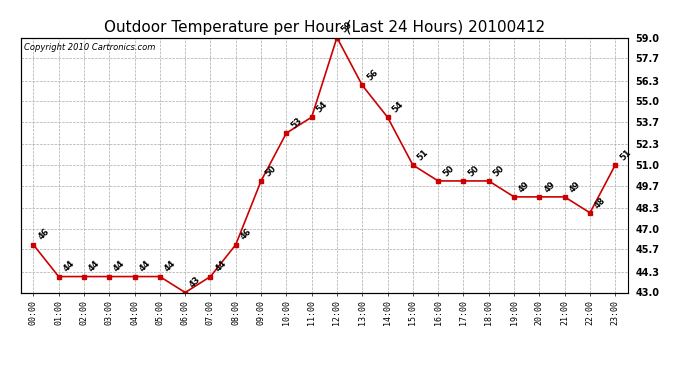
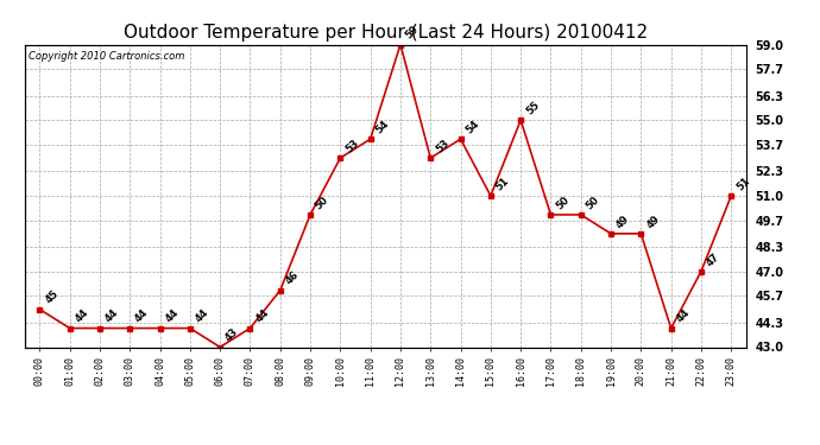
00:00: 46 -> 45
13:00: 56 -> 53
16:00: 50 -> 55
21:00: 49 -> 44
22:00: 48 -> 47
